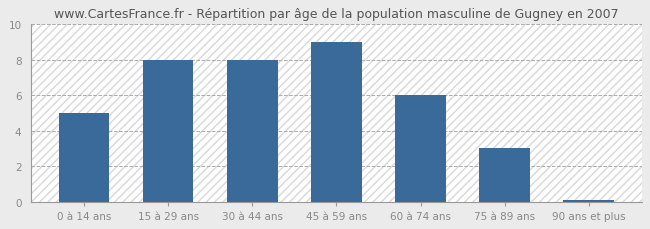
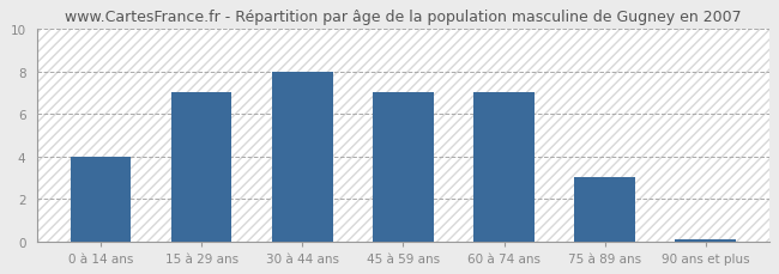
0 à 14 ans: 5.0 -> 4.0
15 à 29 ans: 8.0 -> 7.0
45 à 59 ans: 9.0 -> 7.0
60 à 74 ans: 6.0 -> 7.0
